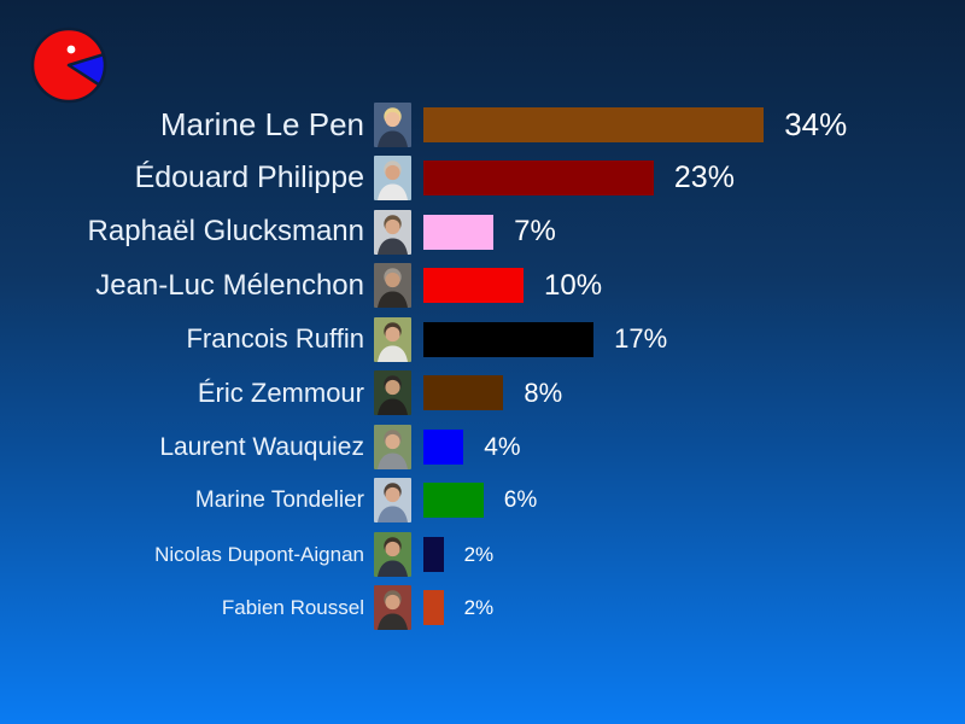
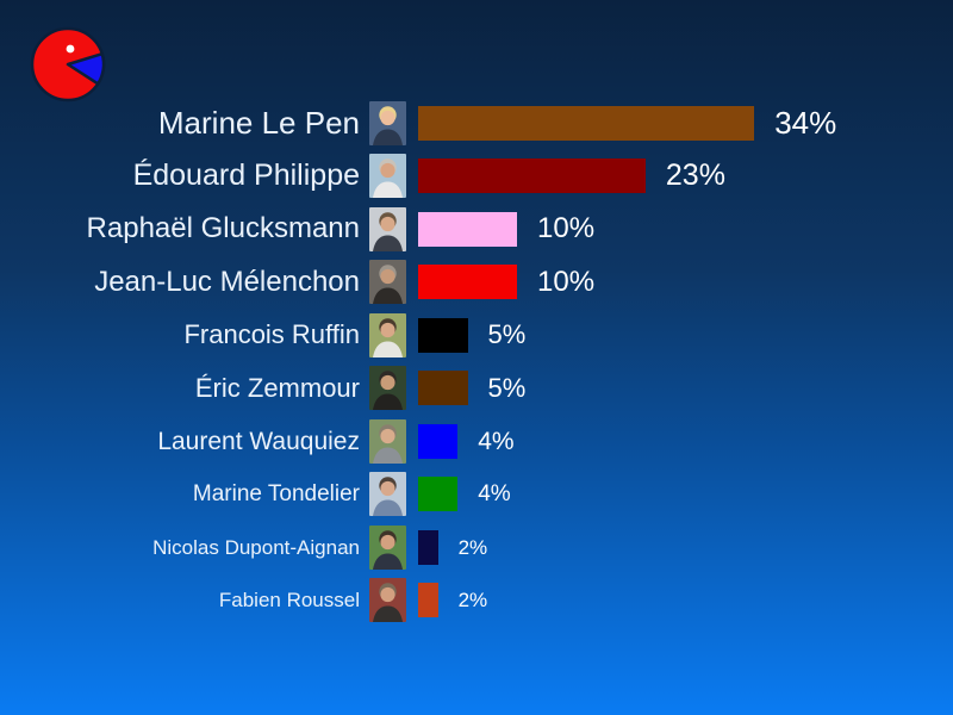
Raphaël Glucksmann: 7% -> 10%
Francois Ruffin: 17% -> 5%
Éric Zemmour: 8% -> 5%
Marine Tondelier: 6% -> 4%
